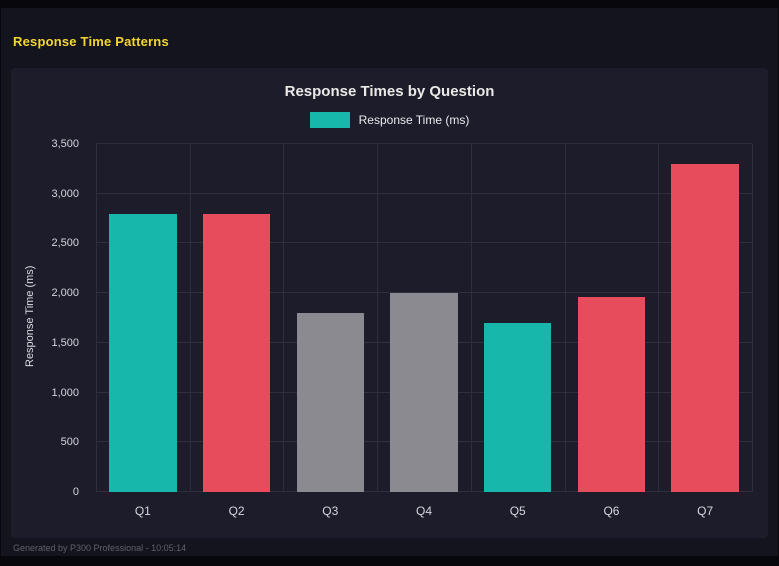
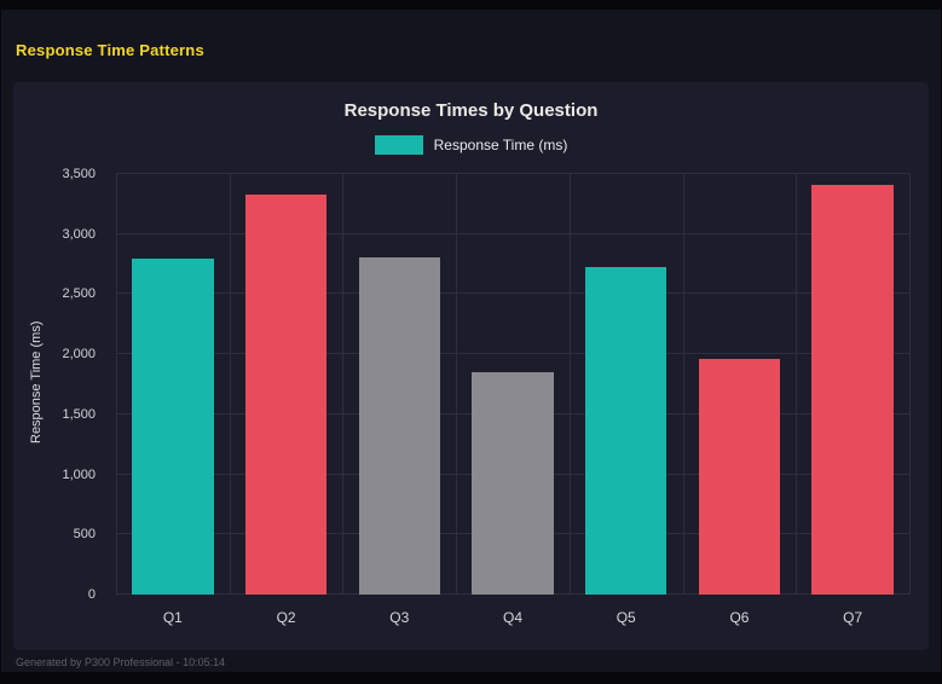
Q2: 2800 -> 3300
Q3: 1800 -> 2800
Q4: 2000 -> 1800
Q5: 1700 -> 2700
Q7: 3300 -> 3400
